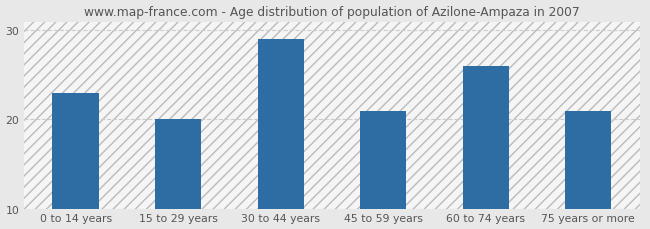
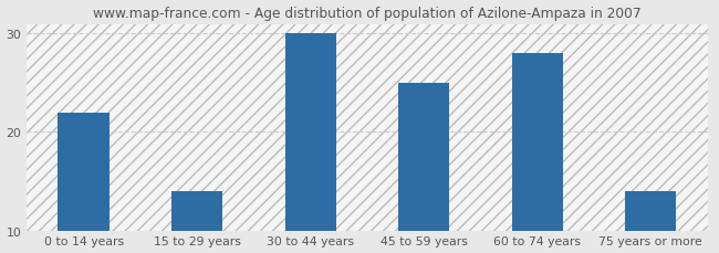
0 to 14 years: 23 -> 22
15 to 29 years: 20 -> 14
30 to 44 years: 29 -> 30
45 to 59 years: 21 -> 25
60 to 74 years: 26 -> 28
75 years or more: 21 -> 14
